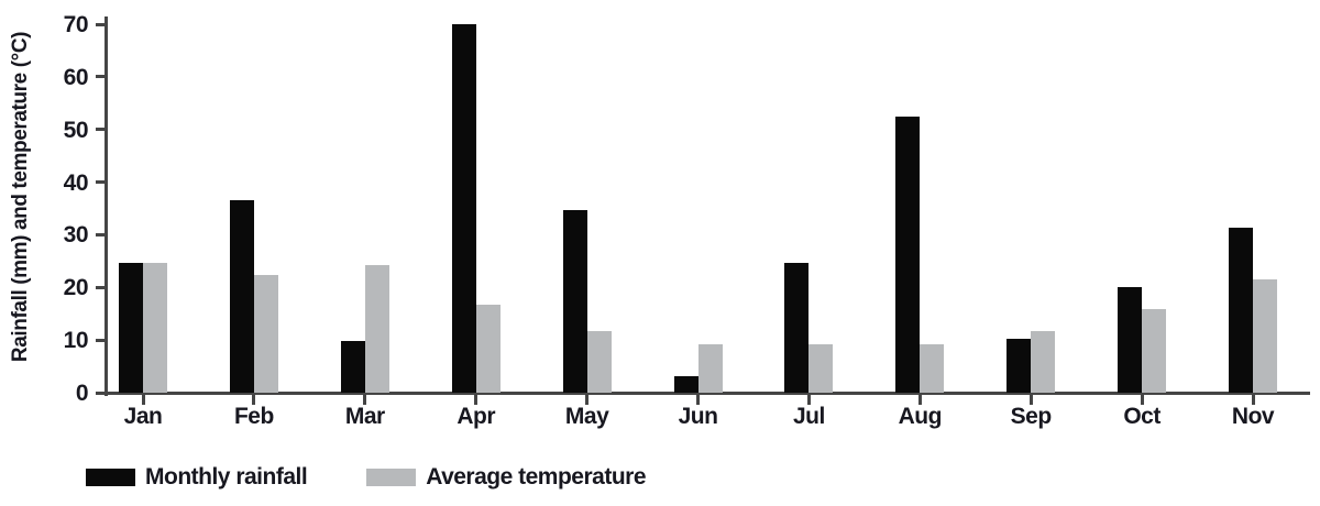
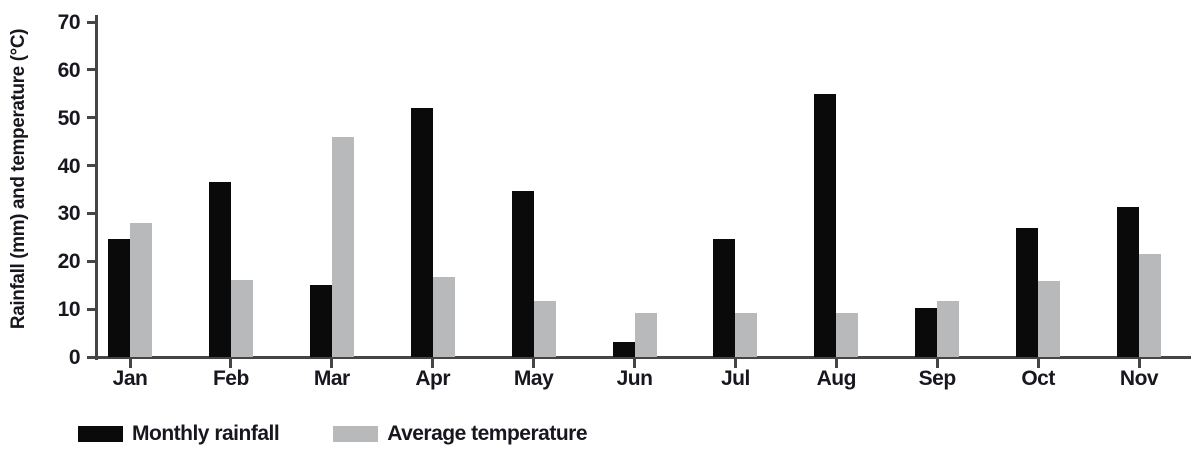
Average temperature/Jan: 25 -> 28
Average temperature/Feb: 22 -> 16
Monthly rainfall/Mar: 10 -> 15
Average temperature/Mar: 24 -> 46
Monthly rainfall/Apr: 70 -> 52
Monthly rainfall/Aug: 52 -> 55
Monthly rainfall/Oct: 20 -> 27
